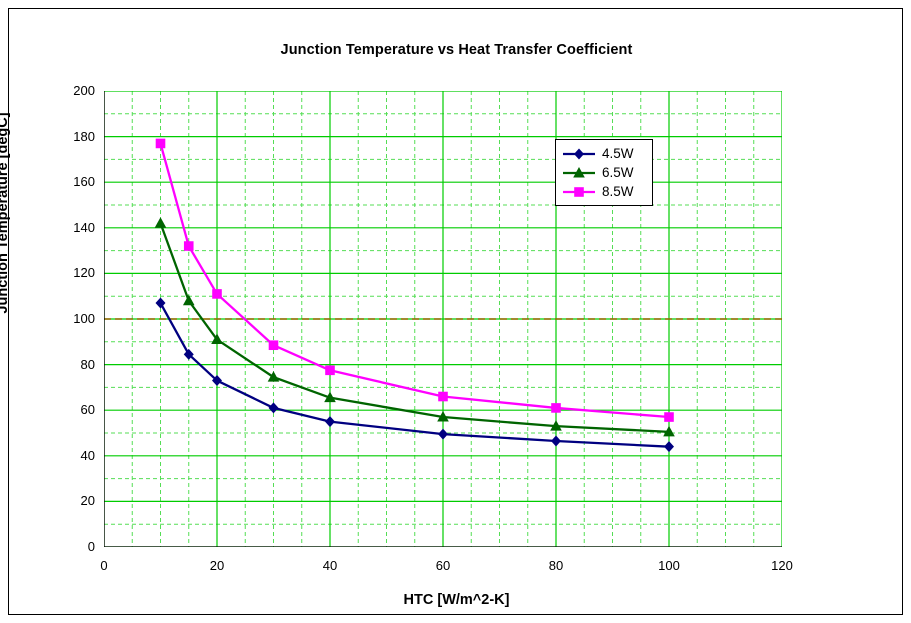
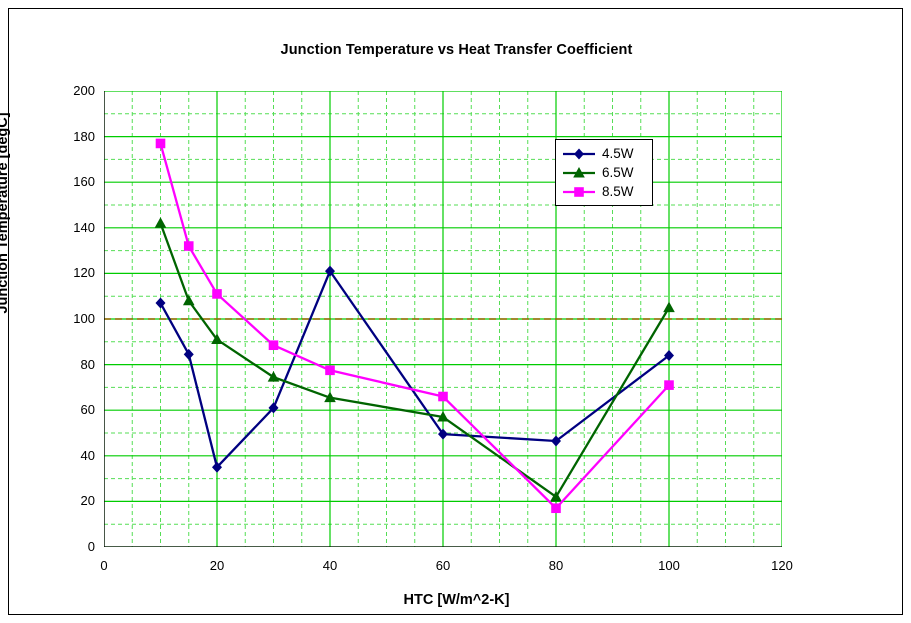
4.5W/20: 73 -> 35
4.5W/40: 55 -> 121
6.5W/80: 53 -> 22
8.5W/80: 61 -> 17
4.5W/100: 44 -> 84
6.5W/100: 50 -> 105
8.5W/100: 57 -> 71
